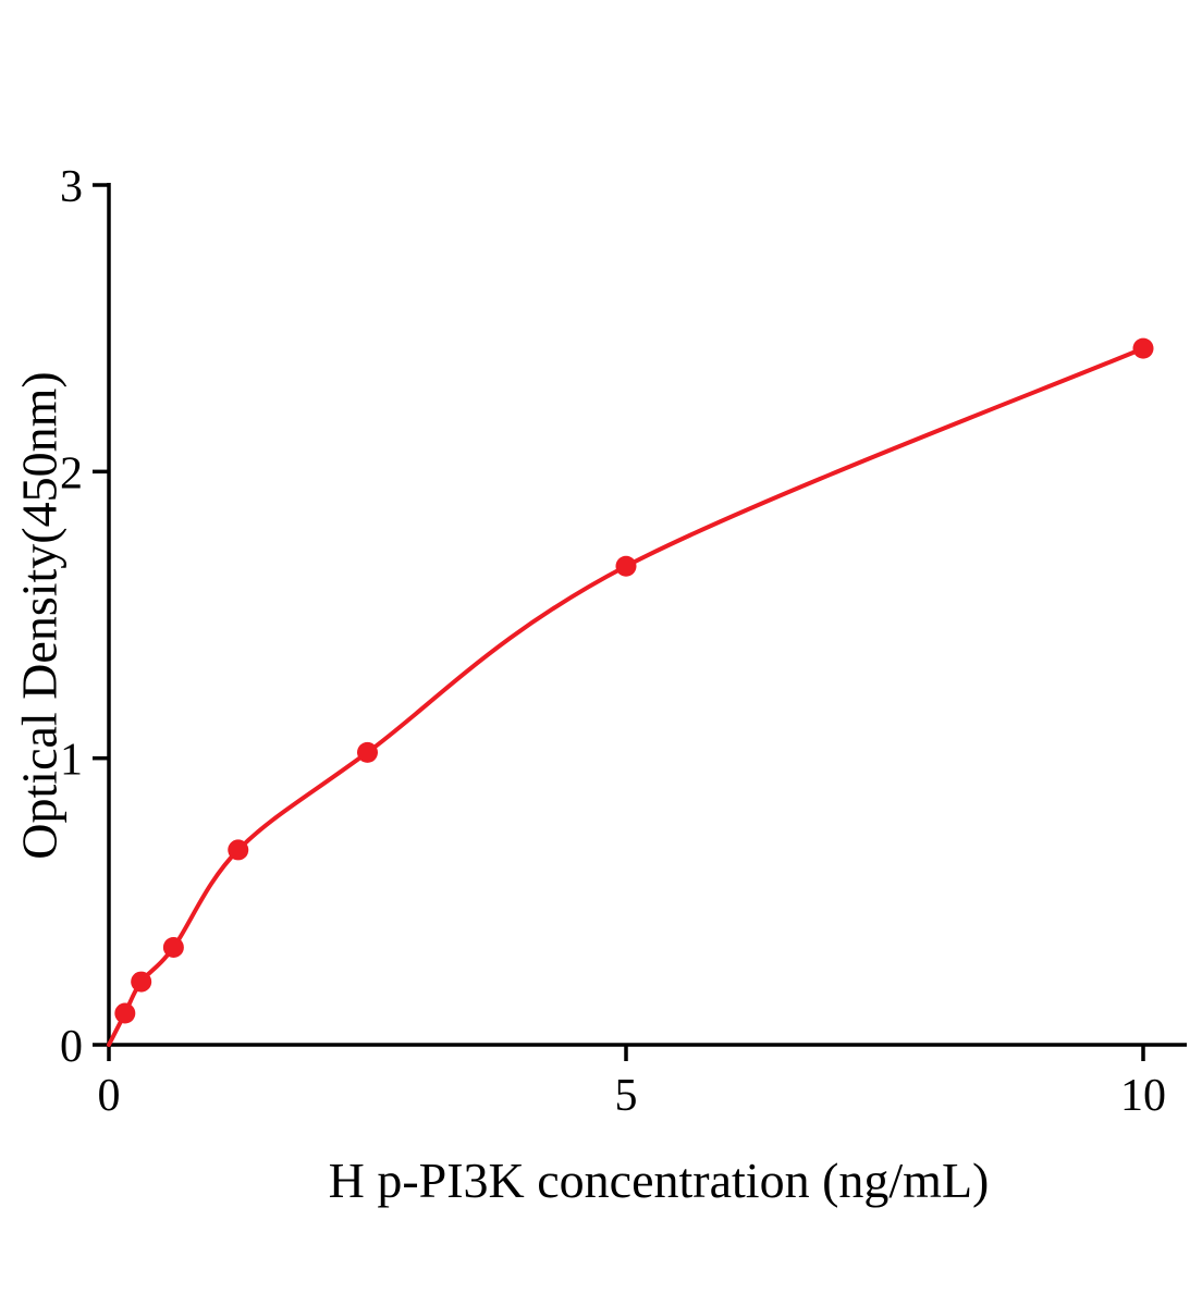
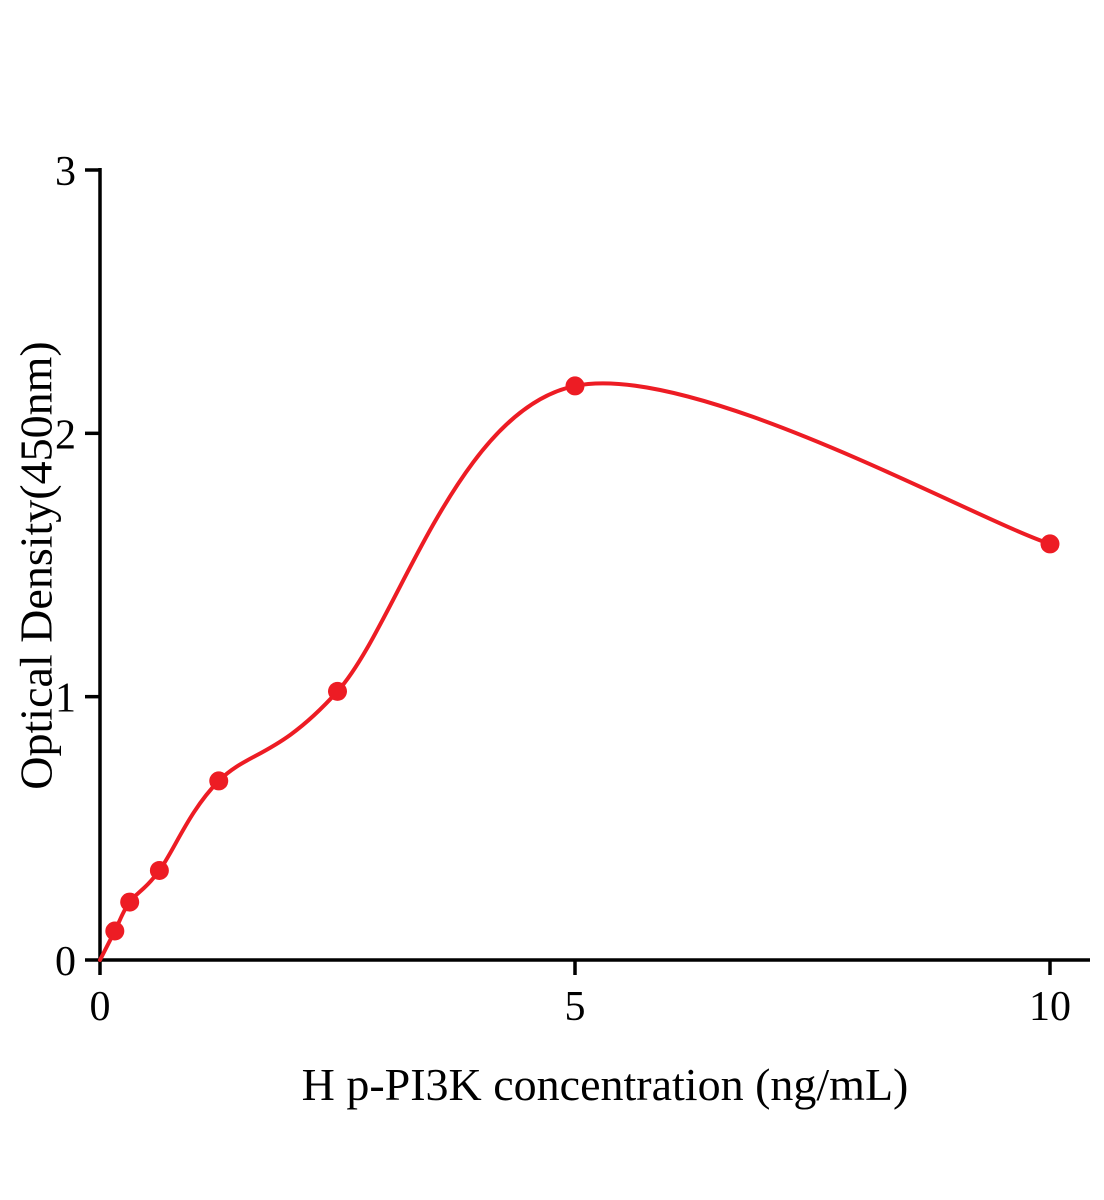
5: 1.67 -> 2.18
10: 2.43 -> 1.58
